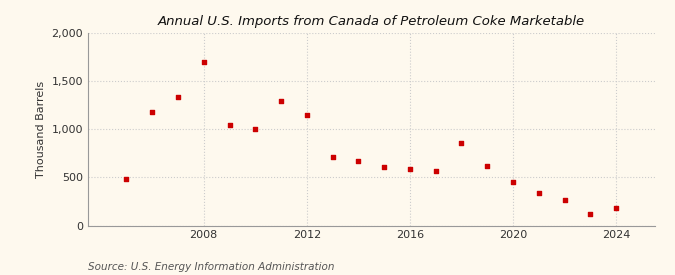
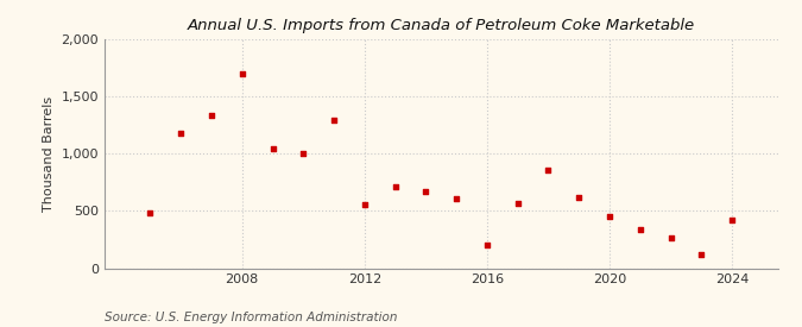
2012: 1,150 -> 560
2016: 590 -> 200
2024: 180 -> 420
